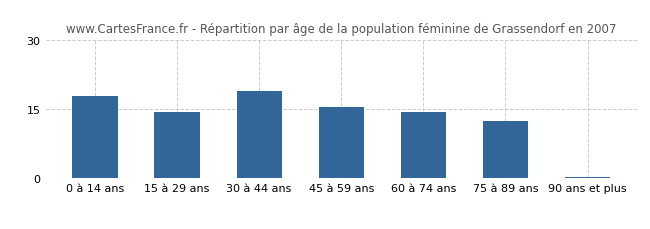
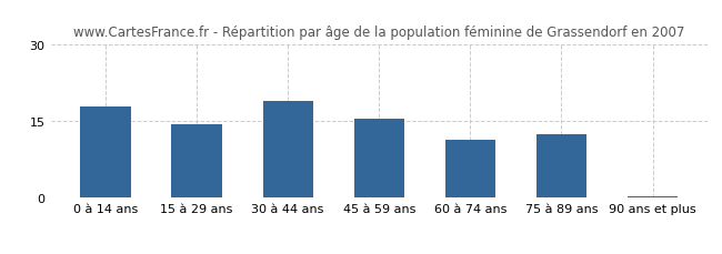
60 à 74 ans: 14.5 -> 11.5
